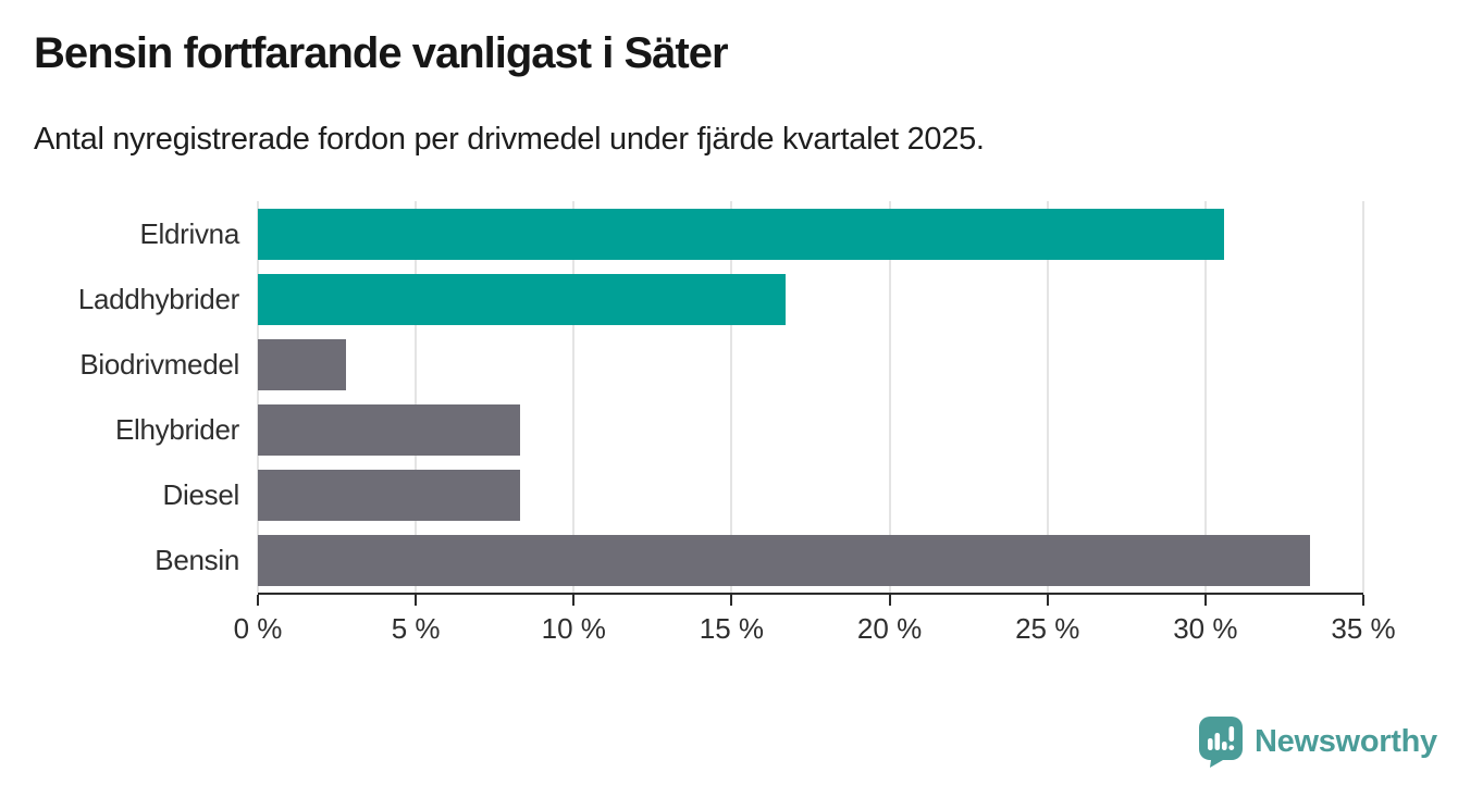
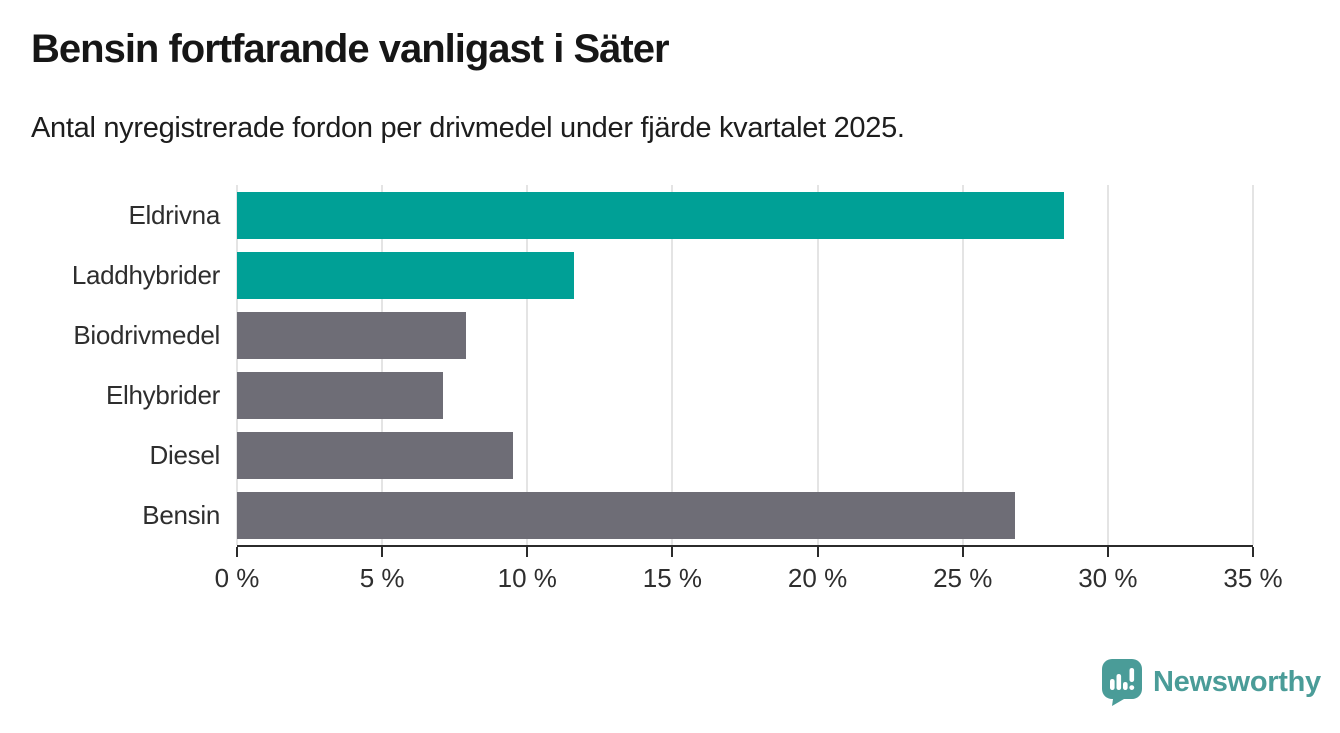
Eldrivna: 30.6% -> 28.5%
Laddhybrider: 16.7% -> 11.6%
Biodrivmedel: 2.8% -> 7.9%
Elhybrider: 8.3% -> 7.1%
Diesel: 8.3% -> 9.5%
Bensin: 33.3% -> 26.8%
